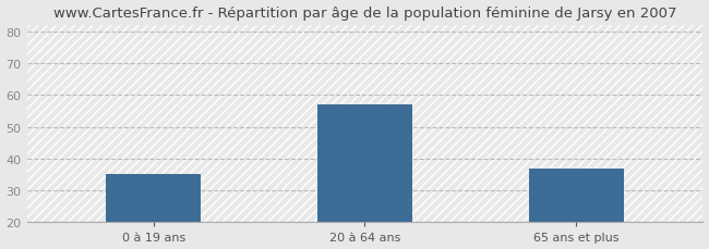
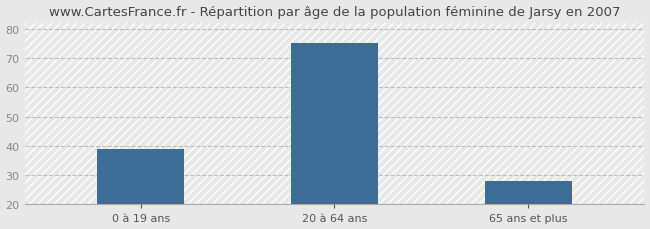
0 à 19 ans: 35 -> 39
20 à 64 ans: 57 -> 75
65 ans et plus: 37 -> 28
